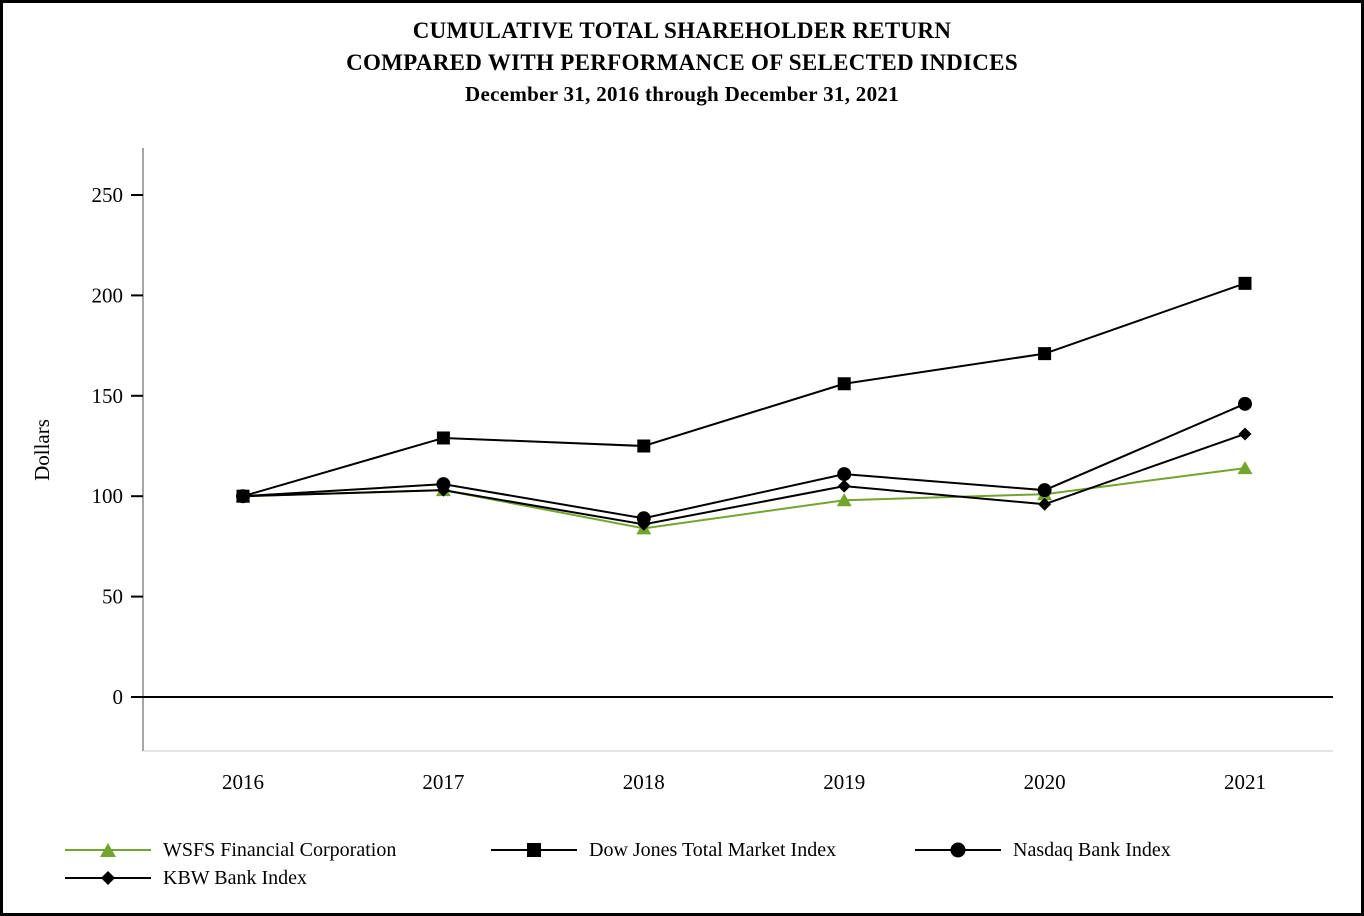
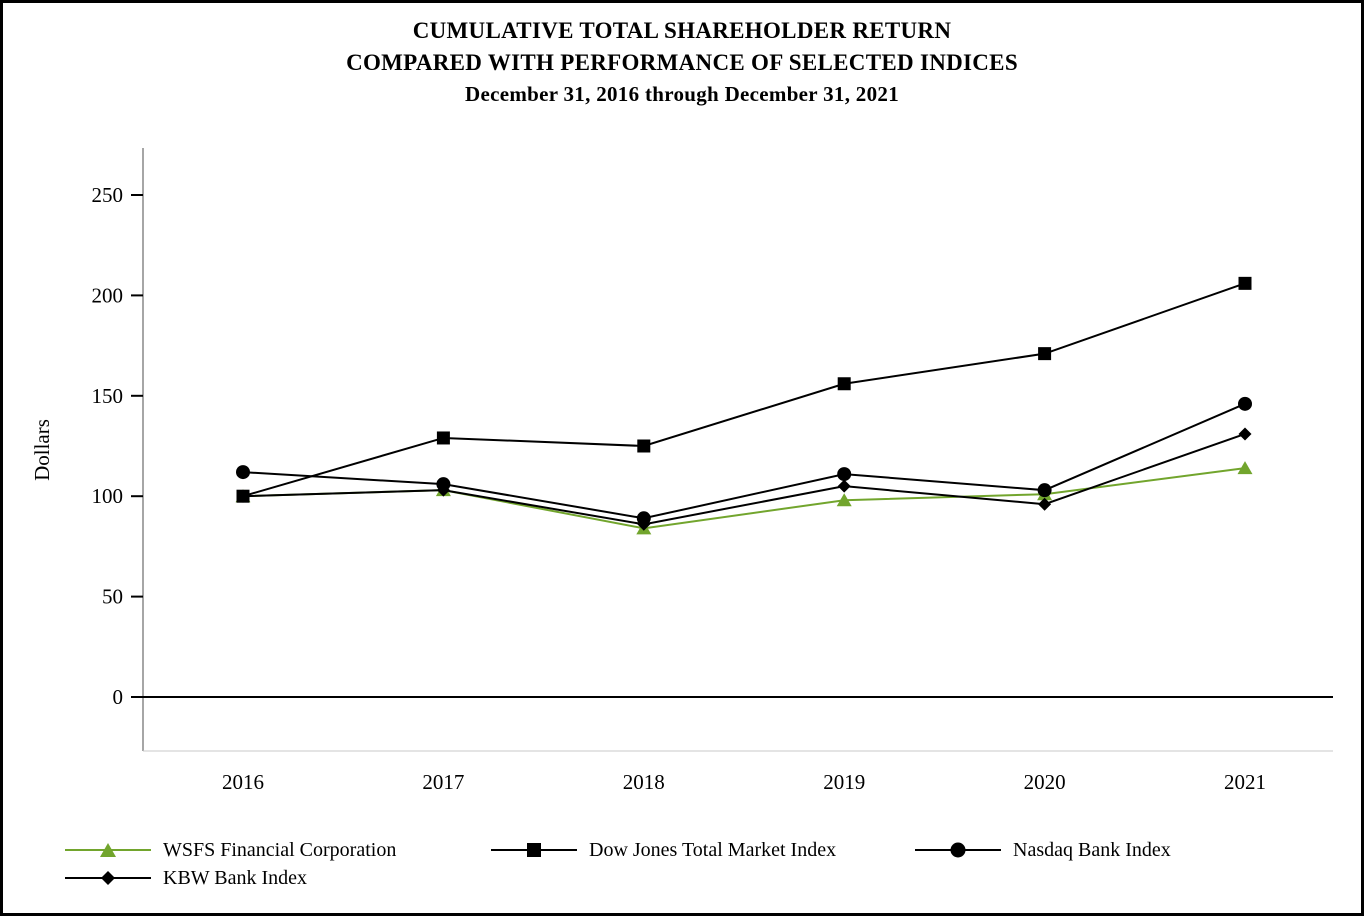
Nasdaq Bank Index/2016: 100 -> 112
